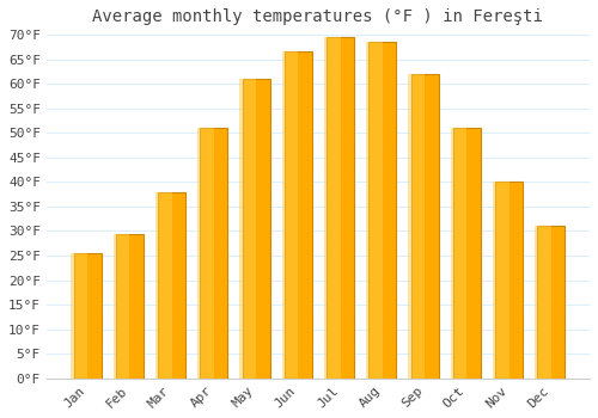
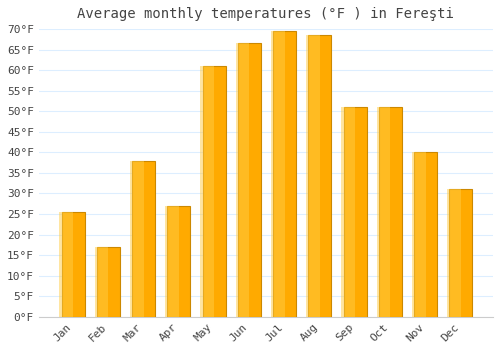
Feb: 29.5°F -> 17.0°F
Apr: 51.0°F -> 27.0°F
Sep: 62.0°F -> 51.0°F
